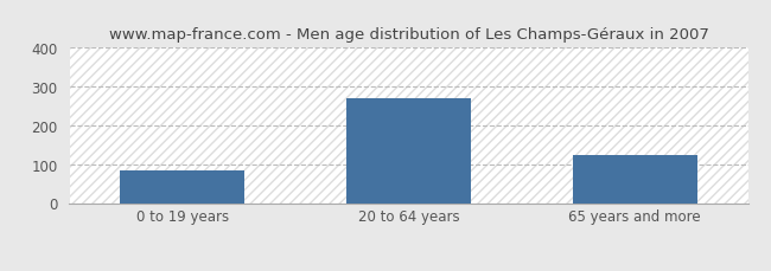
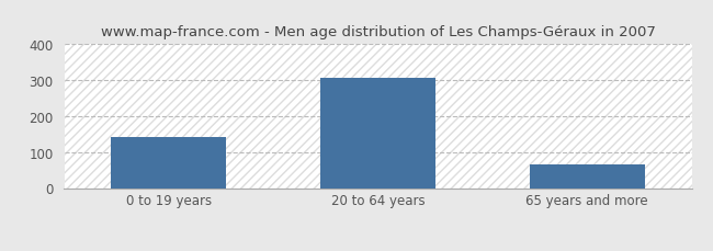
0 to 19 years: 85 -> 143
20 to 64 years: 270 -> 307
65 years and more: 125 -> 65
